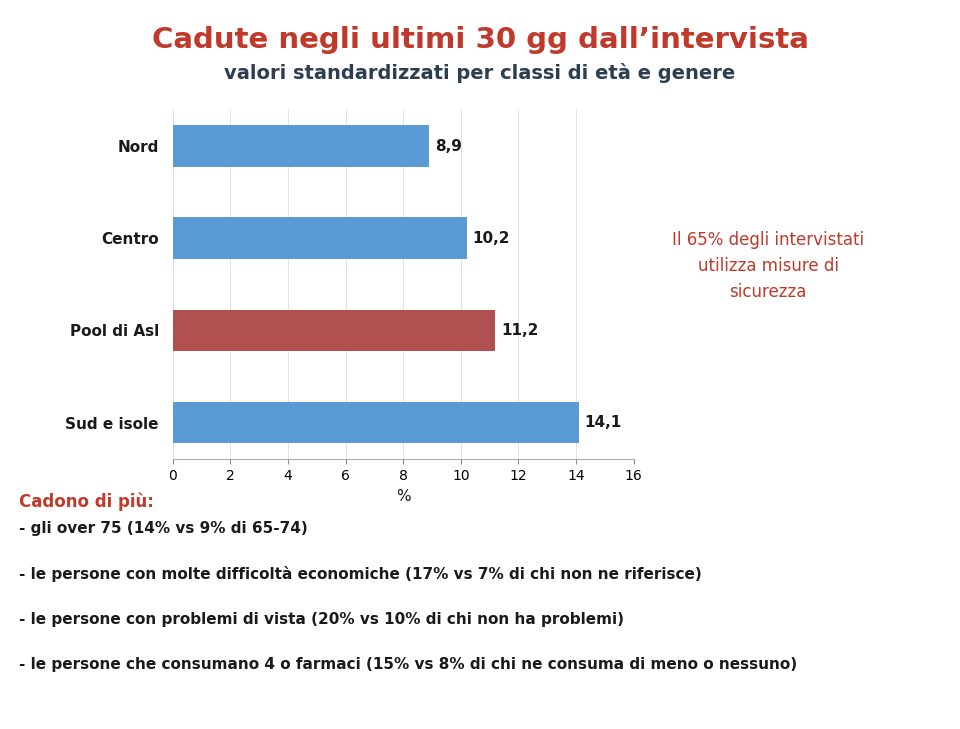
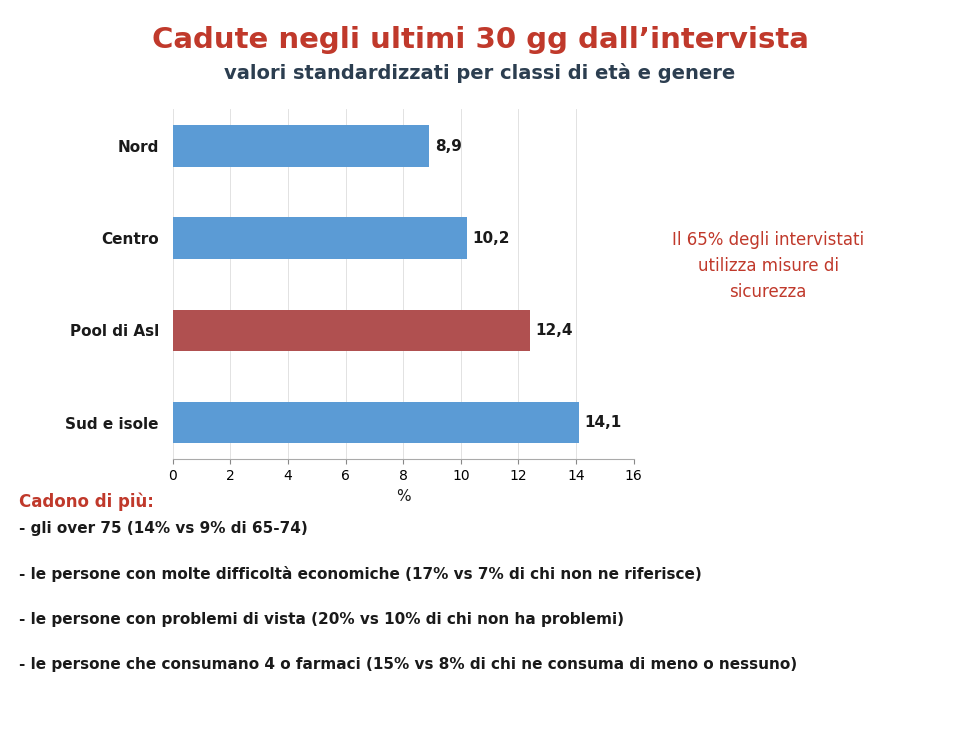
Pool di Asl: 11,2 -> 12,4
